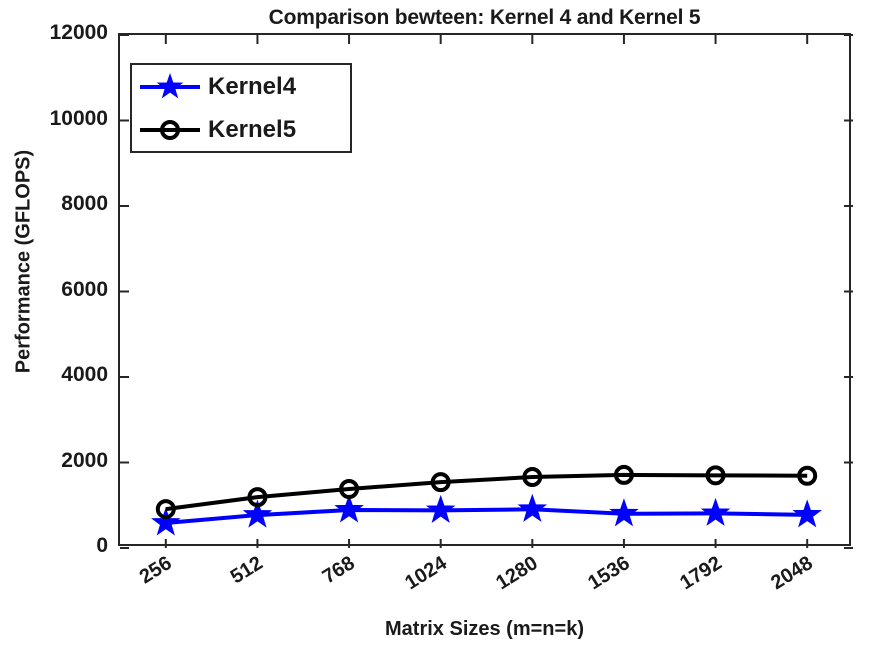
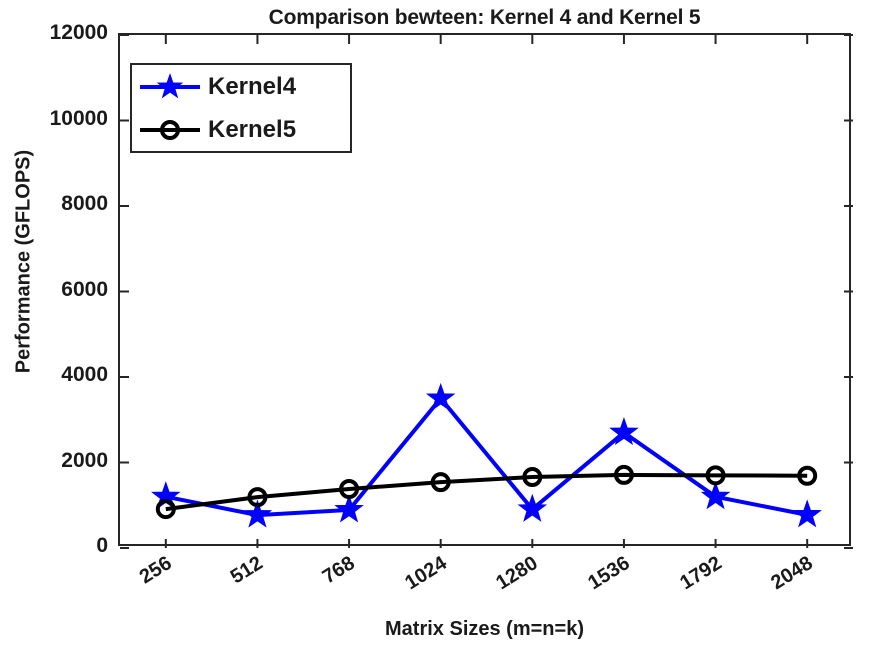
Kernel4/256: 600 -> 1200
Kernel4/1024: 900 -> 3500
Kernel4/1536: 800 -> 2700
Kernel4/1792: 800 -> 1200
